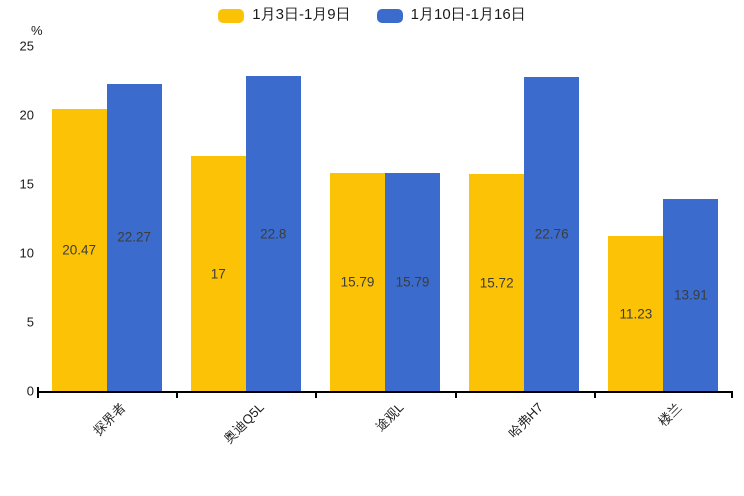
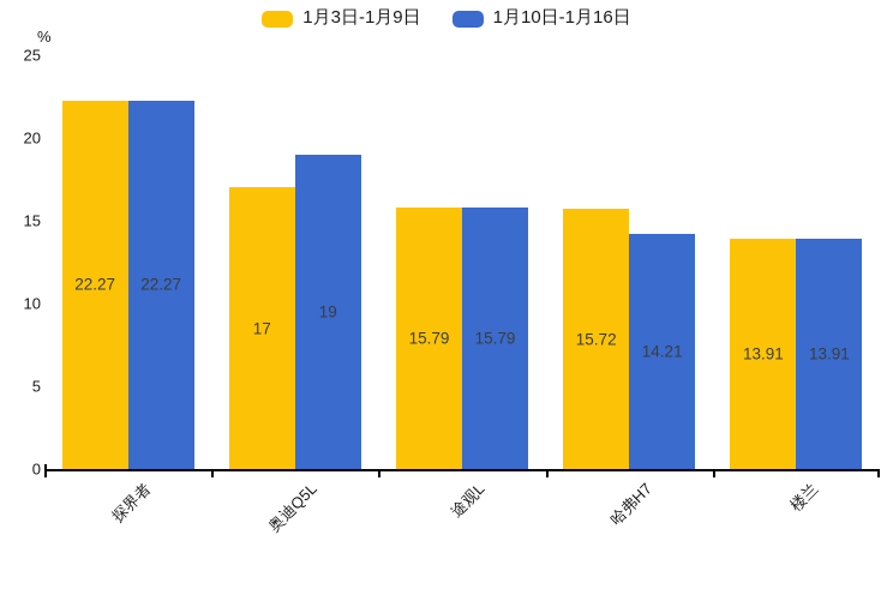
1月3日-1月9日/探界者: 20.47 -> 22.27
1月10日-1月16日/奥迪Q5L: 22.8 -> 19
1月10日-1月16日/哈弗H7: 22.76 -> 14.21
1月3日-1月9日/楼兰: 11.23 -> 13.91
